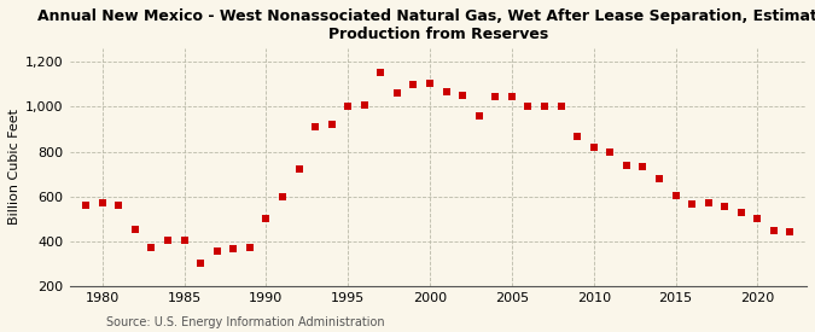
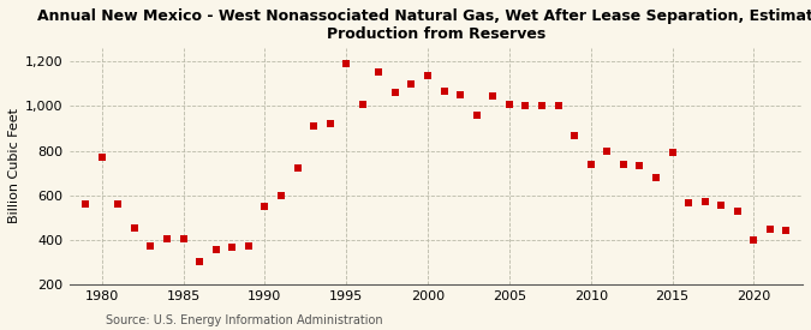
1980: 570 -> 770
1990: 500 -> 550
1995: 1,000 -> 1,190
2000: 1,100 -> 1,140
2005: 1,040 -> 1,010
2010: 820 -> 740
2015: 600 -> 790
2020: 500 -> 400
